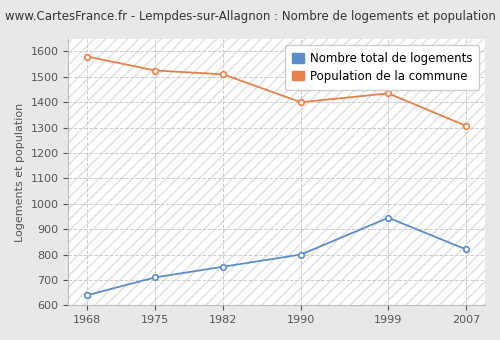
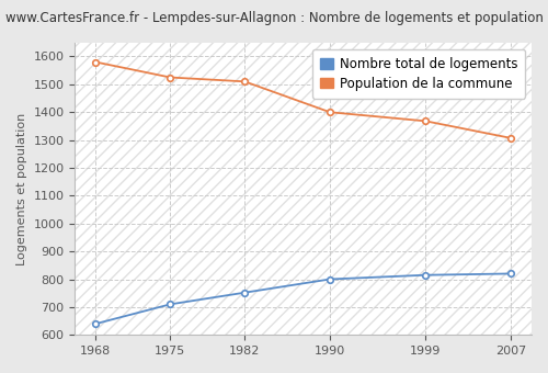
Nombre total de logements/1999: 945 -> 815
Population de la commune/1999: 1435 -> 1368
